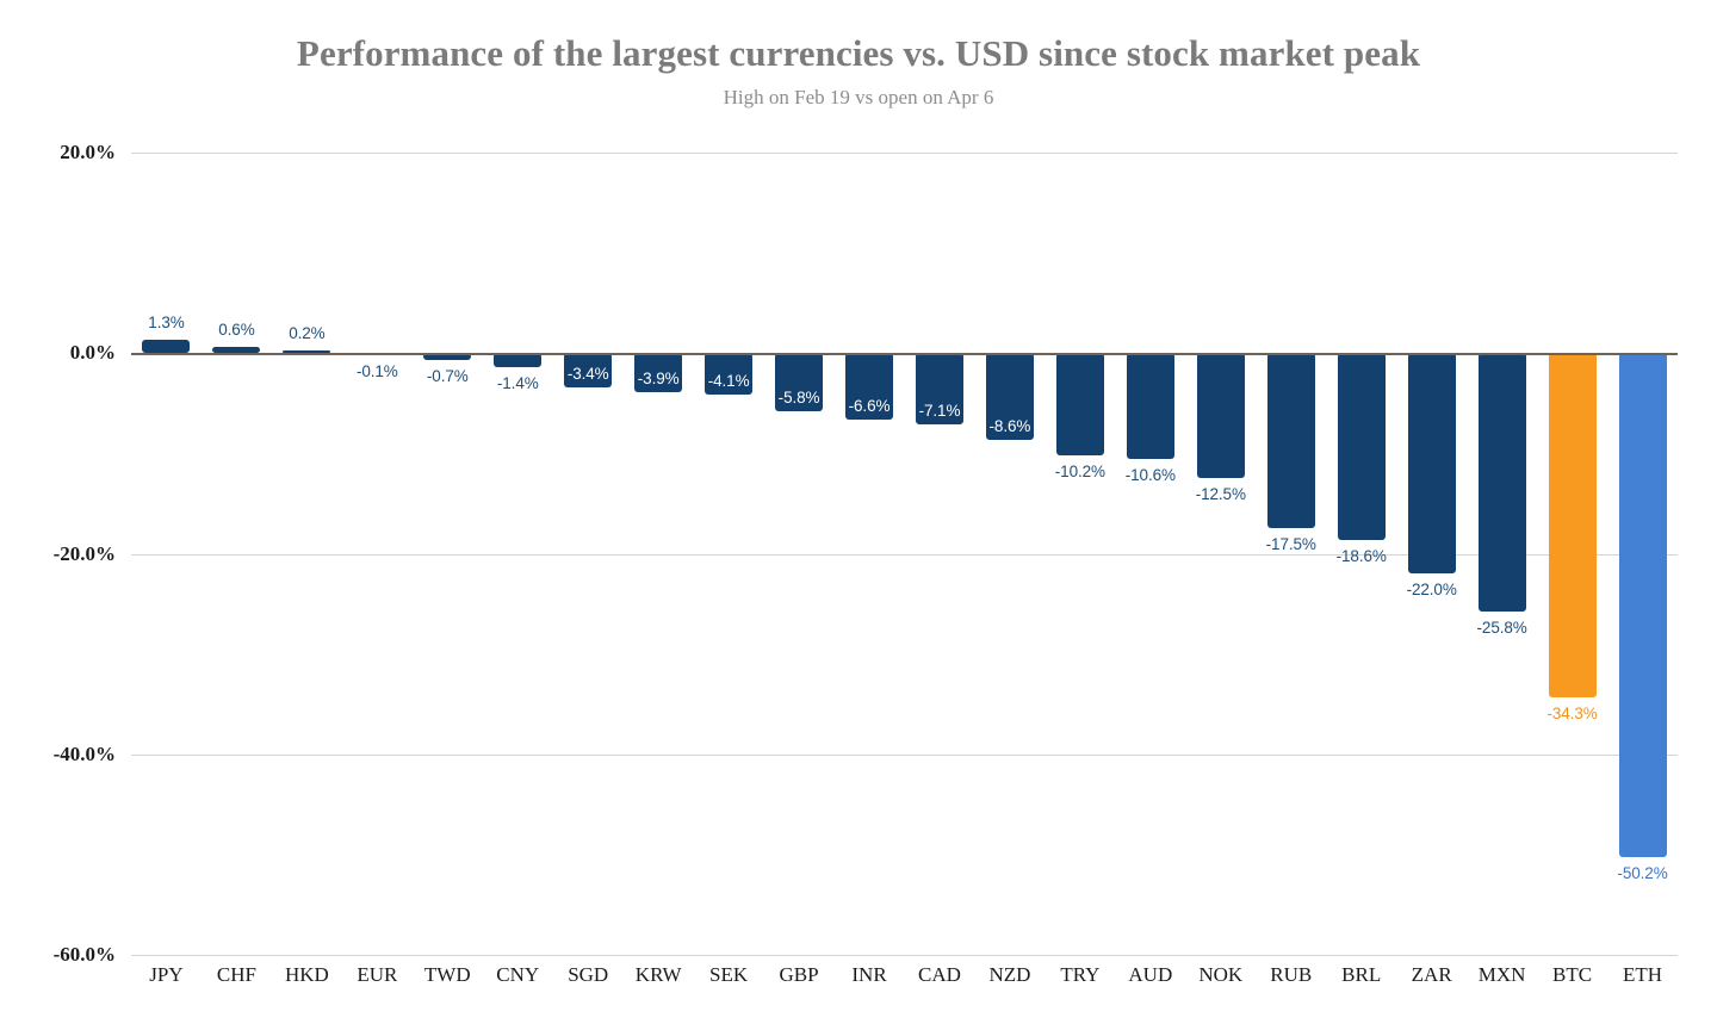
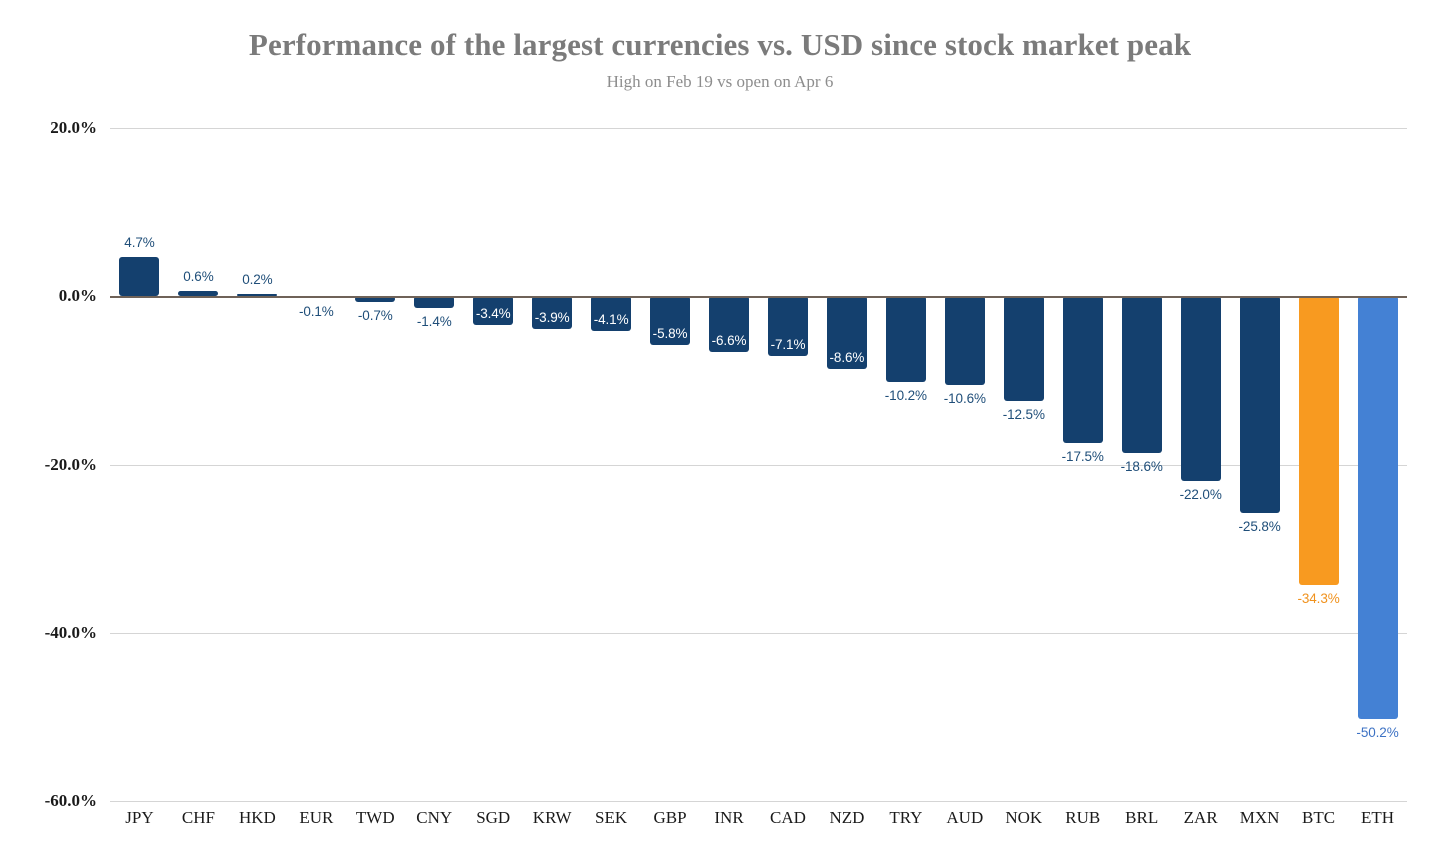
JPY: 1.3% -> 4.7%
